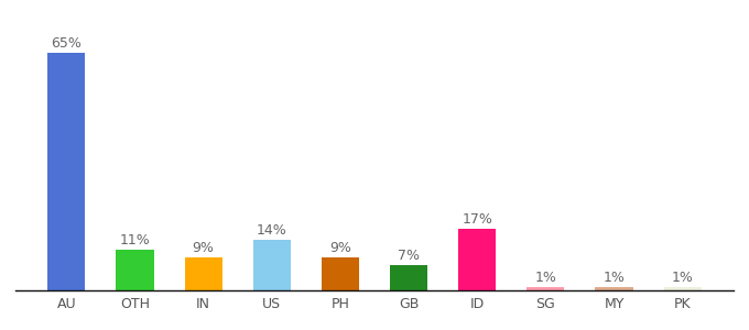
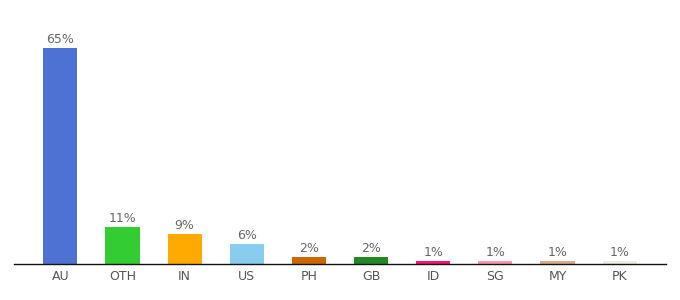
US: 14% -> 6%
PH: 9% -> 2%
GB: 7% -> 2%
ID: 17% -> 1%
